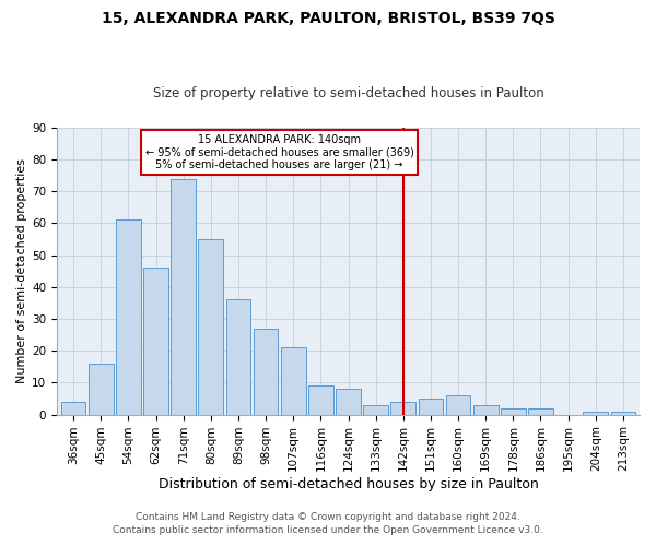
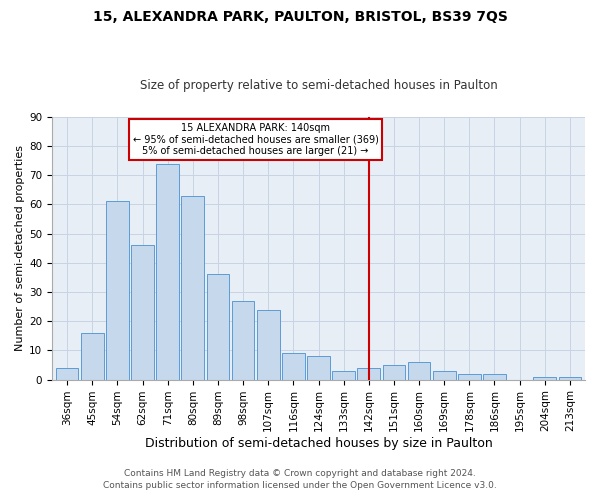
80sqm: 55 -> 63
107sqm: 21 -> 24
